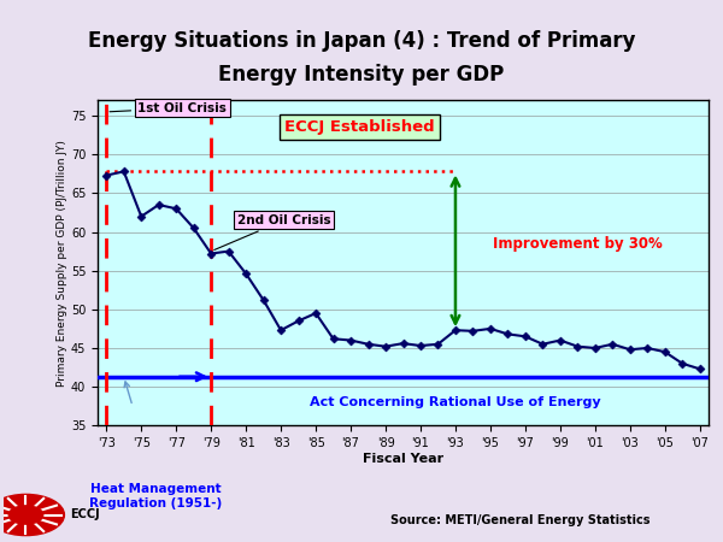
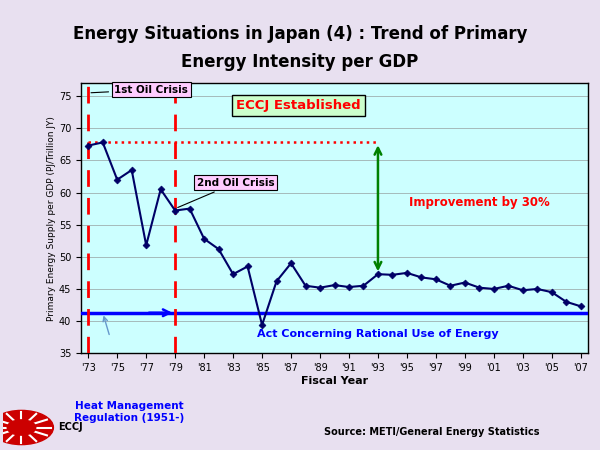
'77: 63.0 -> 51.8
'81: 54.6 -> 52.8
'85: 49.5 -> 39.4
'87: 46.0 -> 49.0
